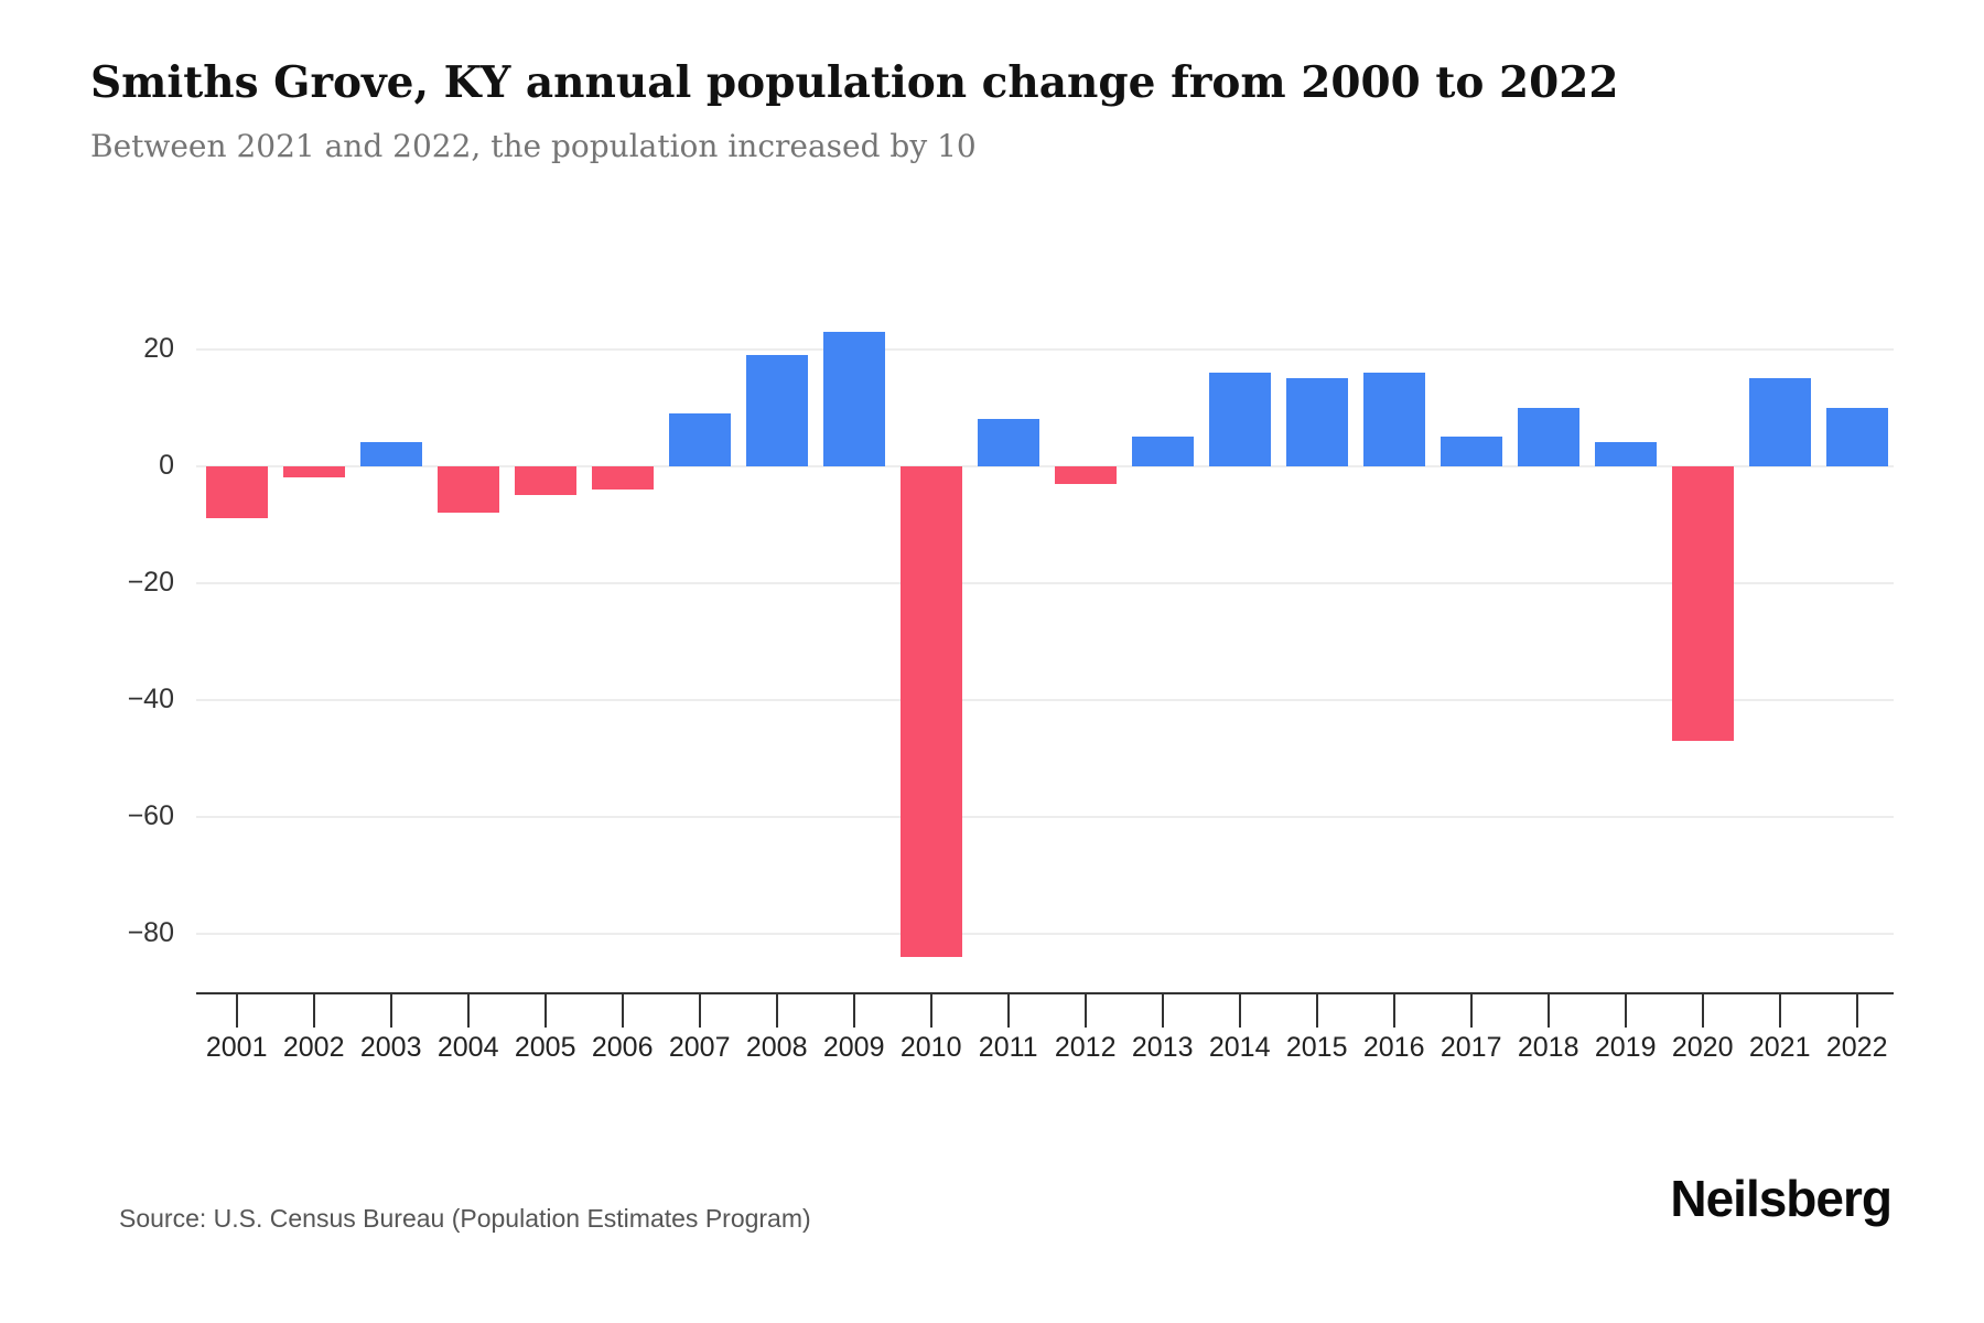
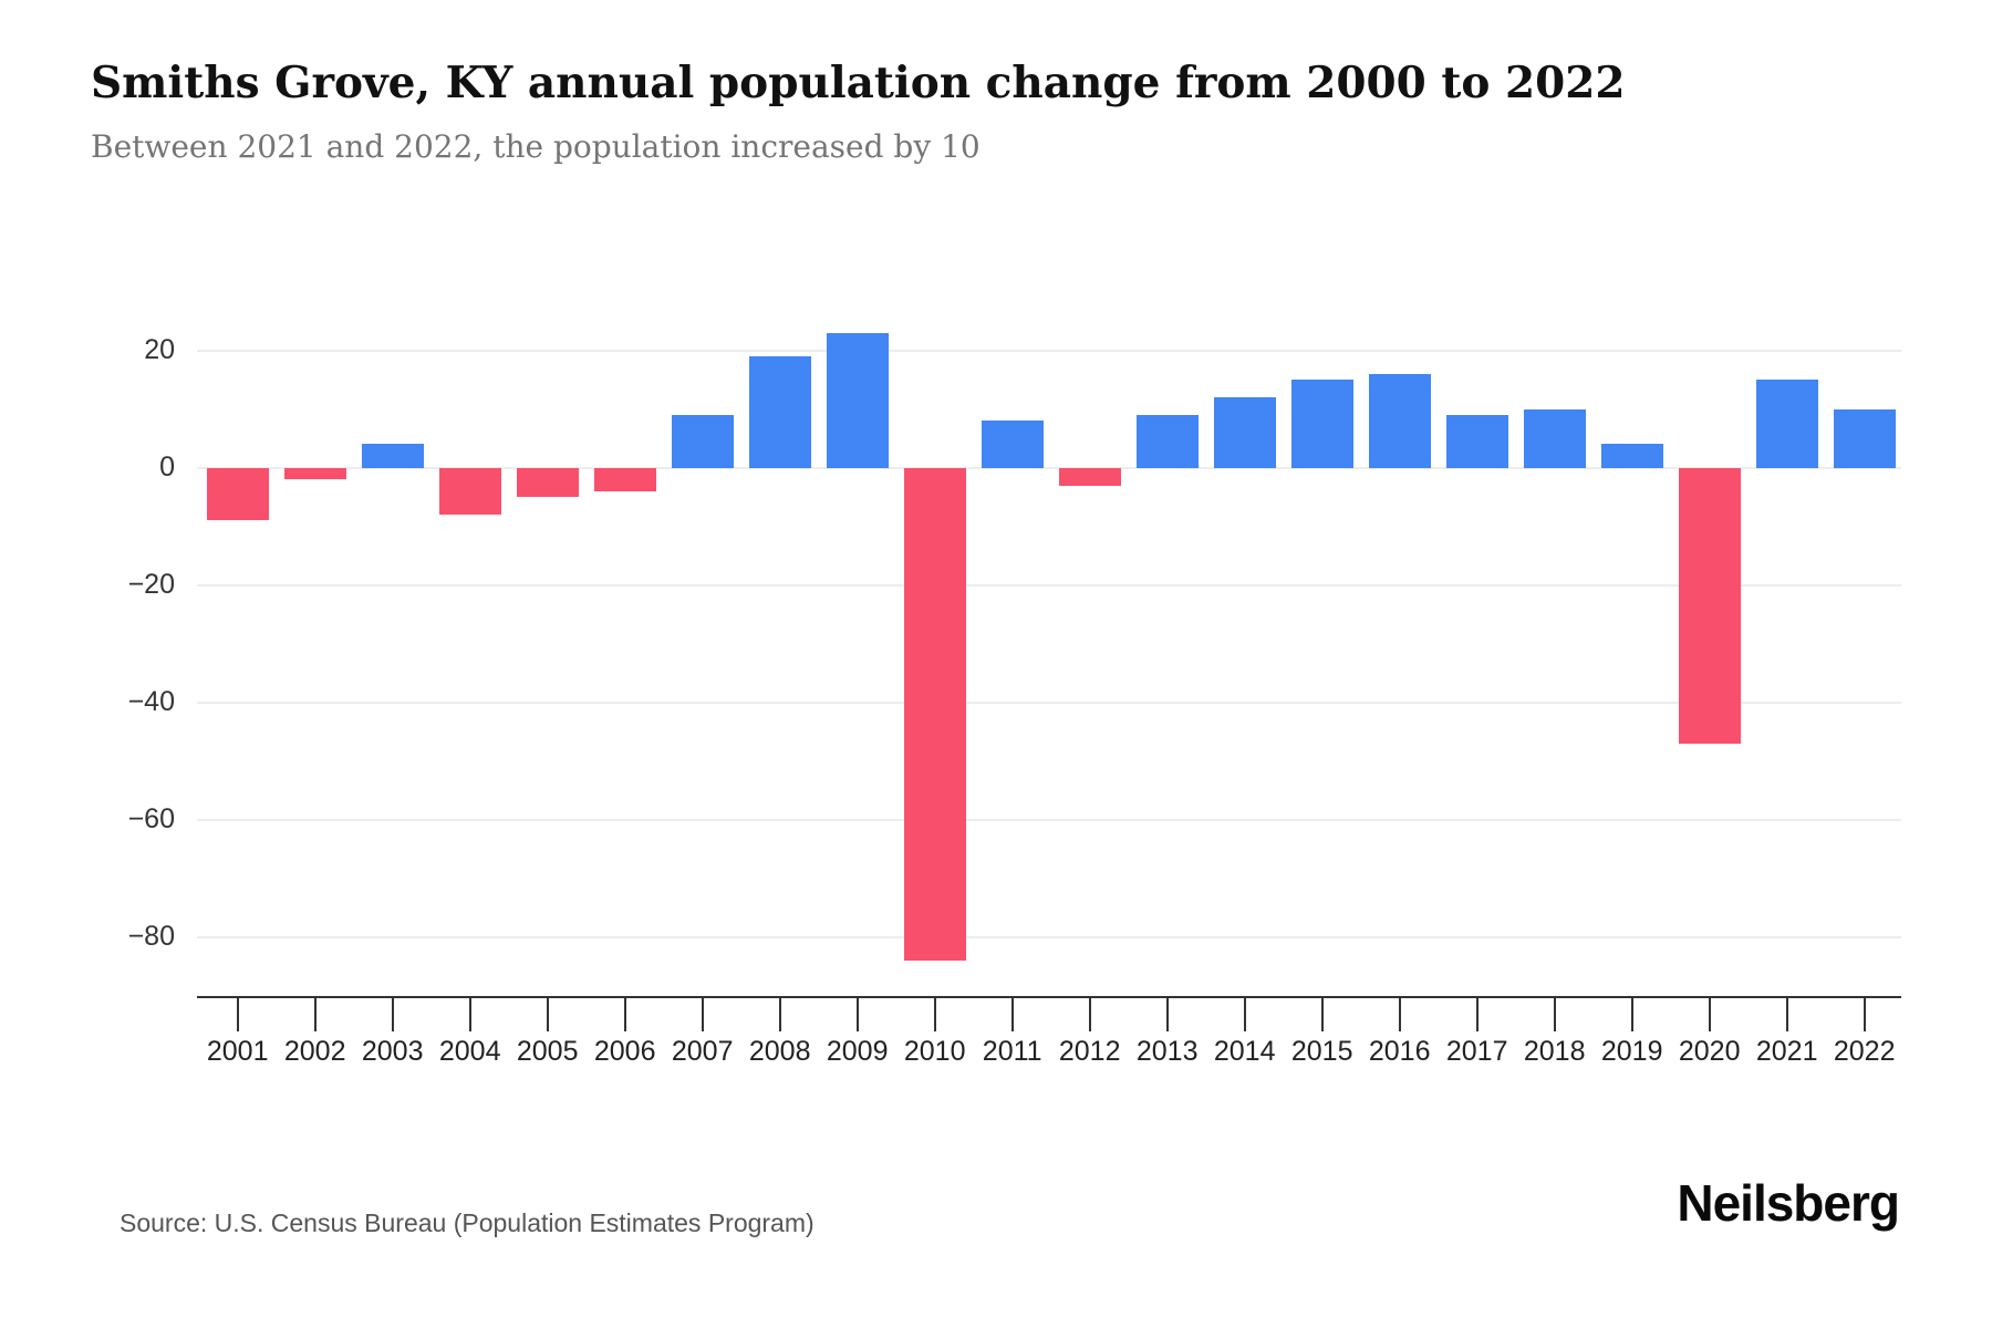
2013: 5 -> 9
2014: 16 -> 12
2017: 5 -> 9
